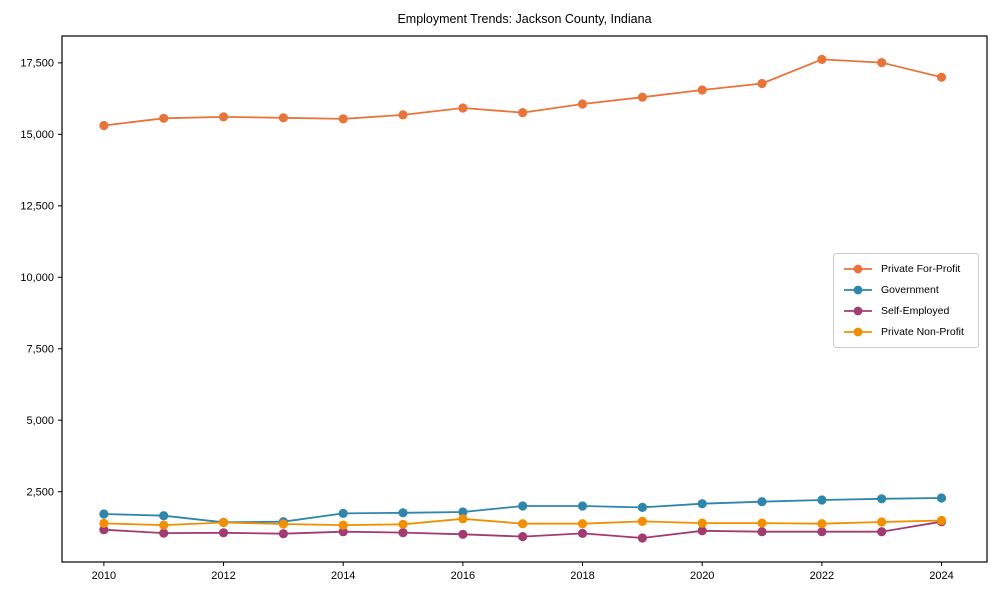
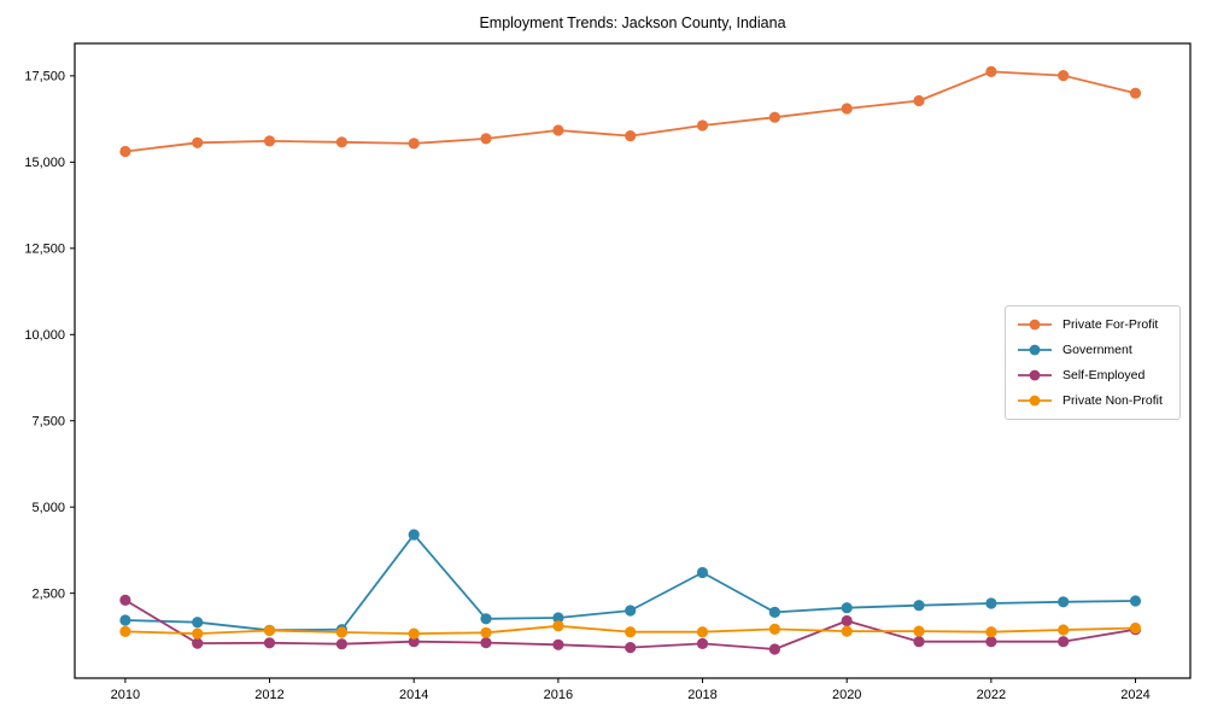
Self-Employed/2010: 1200 -> 2300
Government/2014: 1700 -> 4200
Government/2018: 2000 -> 3100
Self-Employed/2020: 1100 -> 1700
